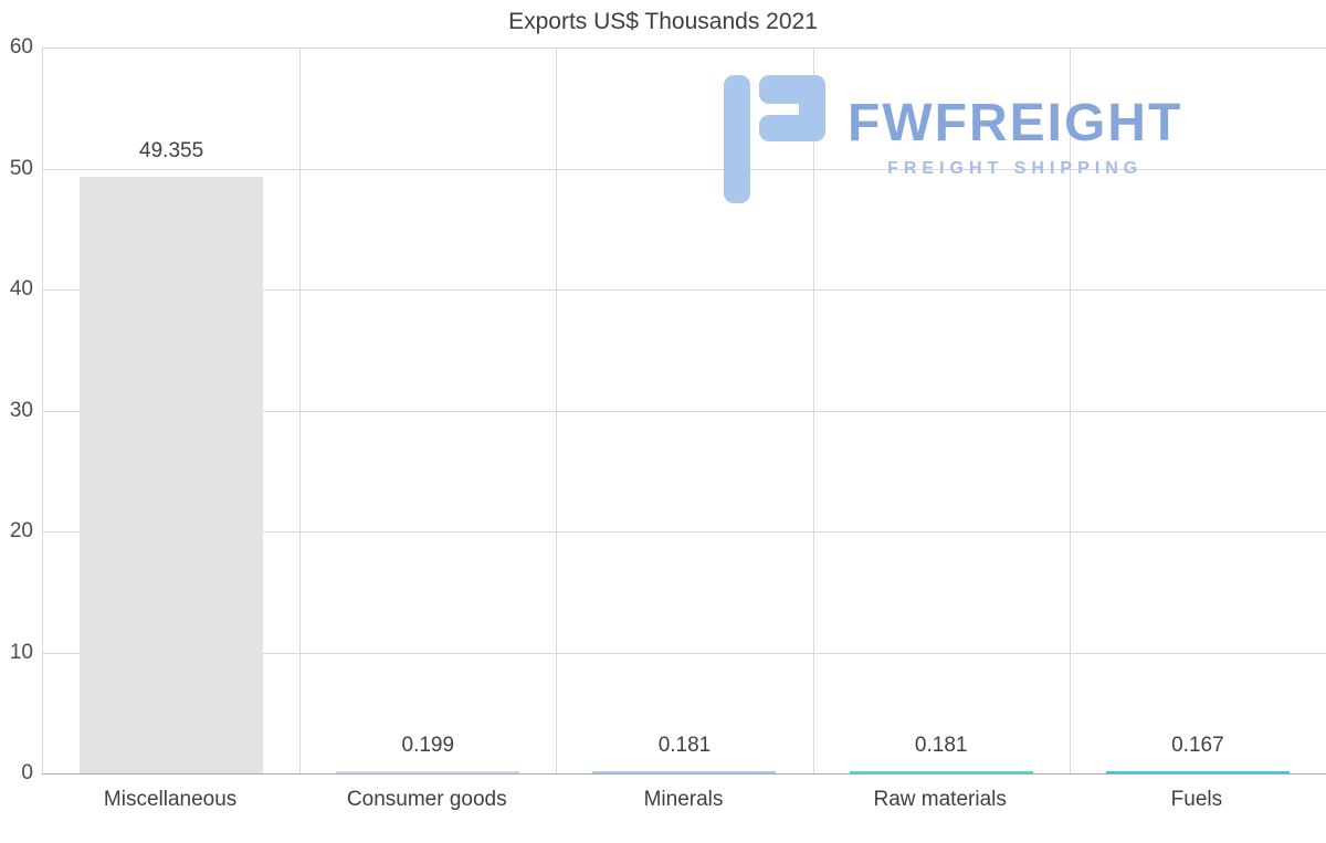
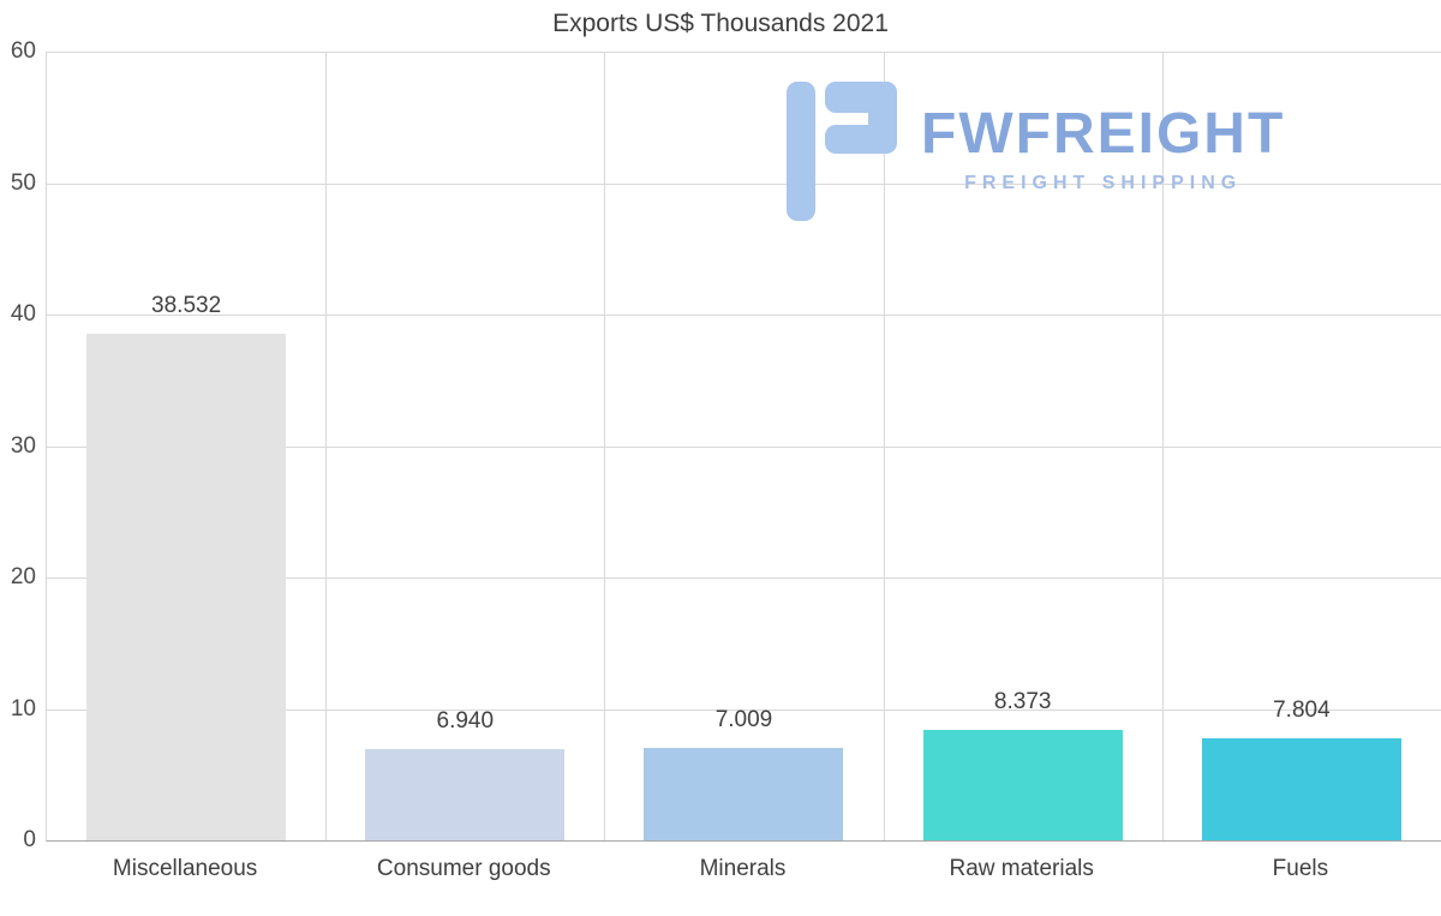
Miscellaneous: 49.355 -> 38.532
Consumer goods: 0.199 -> 6.940
Minerals: 0.181 -> 7.009
Raw materials: 0.181 -> 8.373
Fuels: 0.167 -> 7.804
